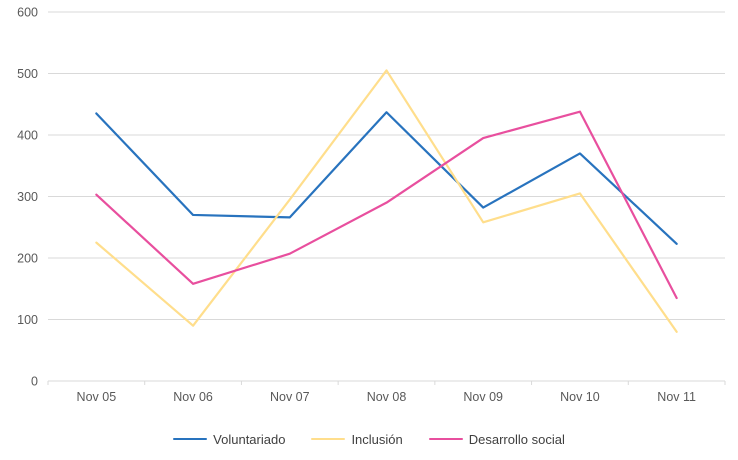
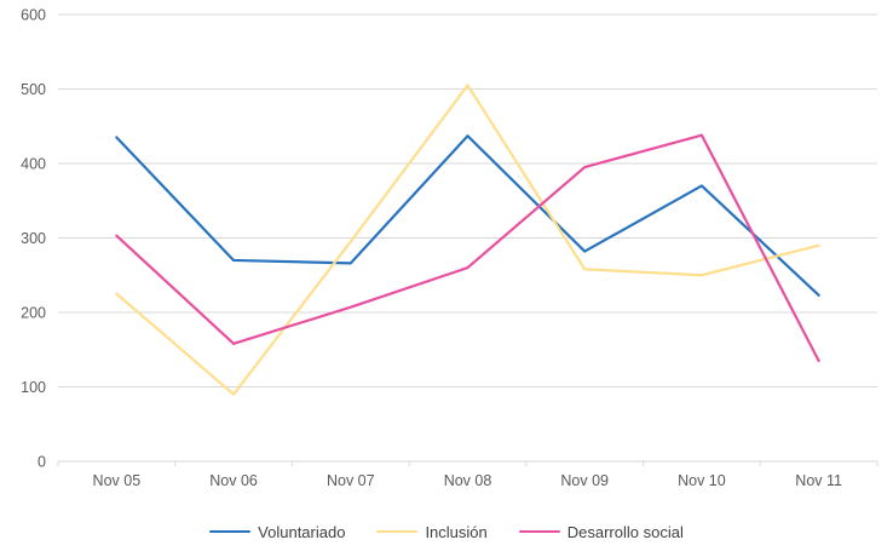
Desarrollo social/Nov 08: 290 -> 260
Inclusión/Nov 10: 300 -> 250
Inclusión/Nov 11: 80 -> 290
